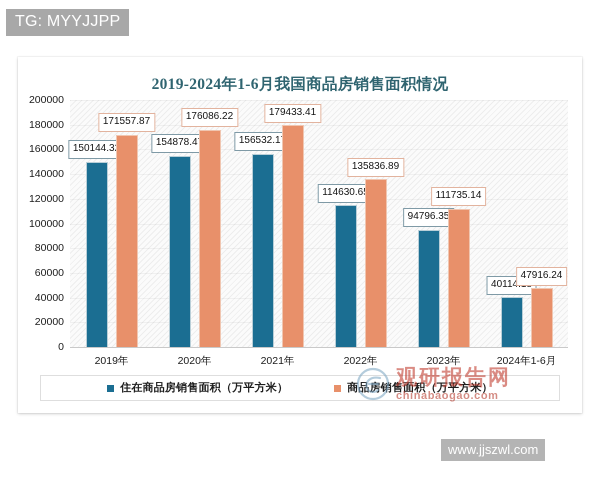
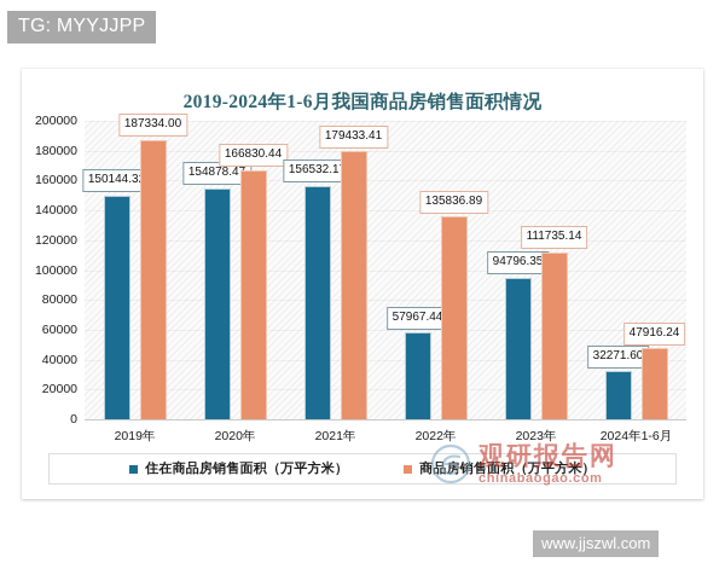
商品房销售面积（万平方米）/2019年: 171557.87 -> 187334.00
商品房销售面积（万平方米）/2020年: 176086.22 -> 166830.44
住在商品房销售面积（万平方米）/2022年: 114630.65 -> 57967.44
住在商品房销售面积（万平方米）/2024年1-6月: 40114.18 -> 32271.60
